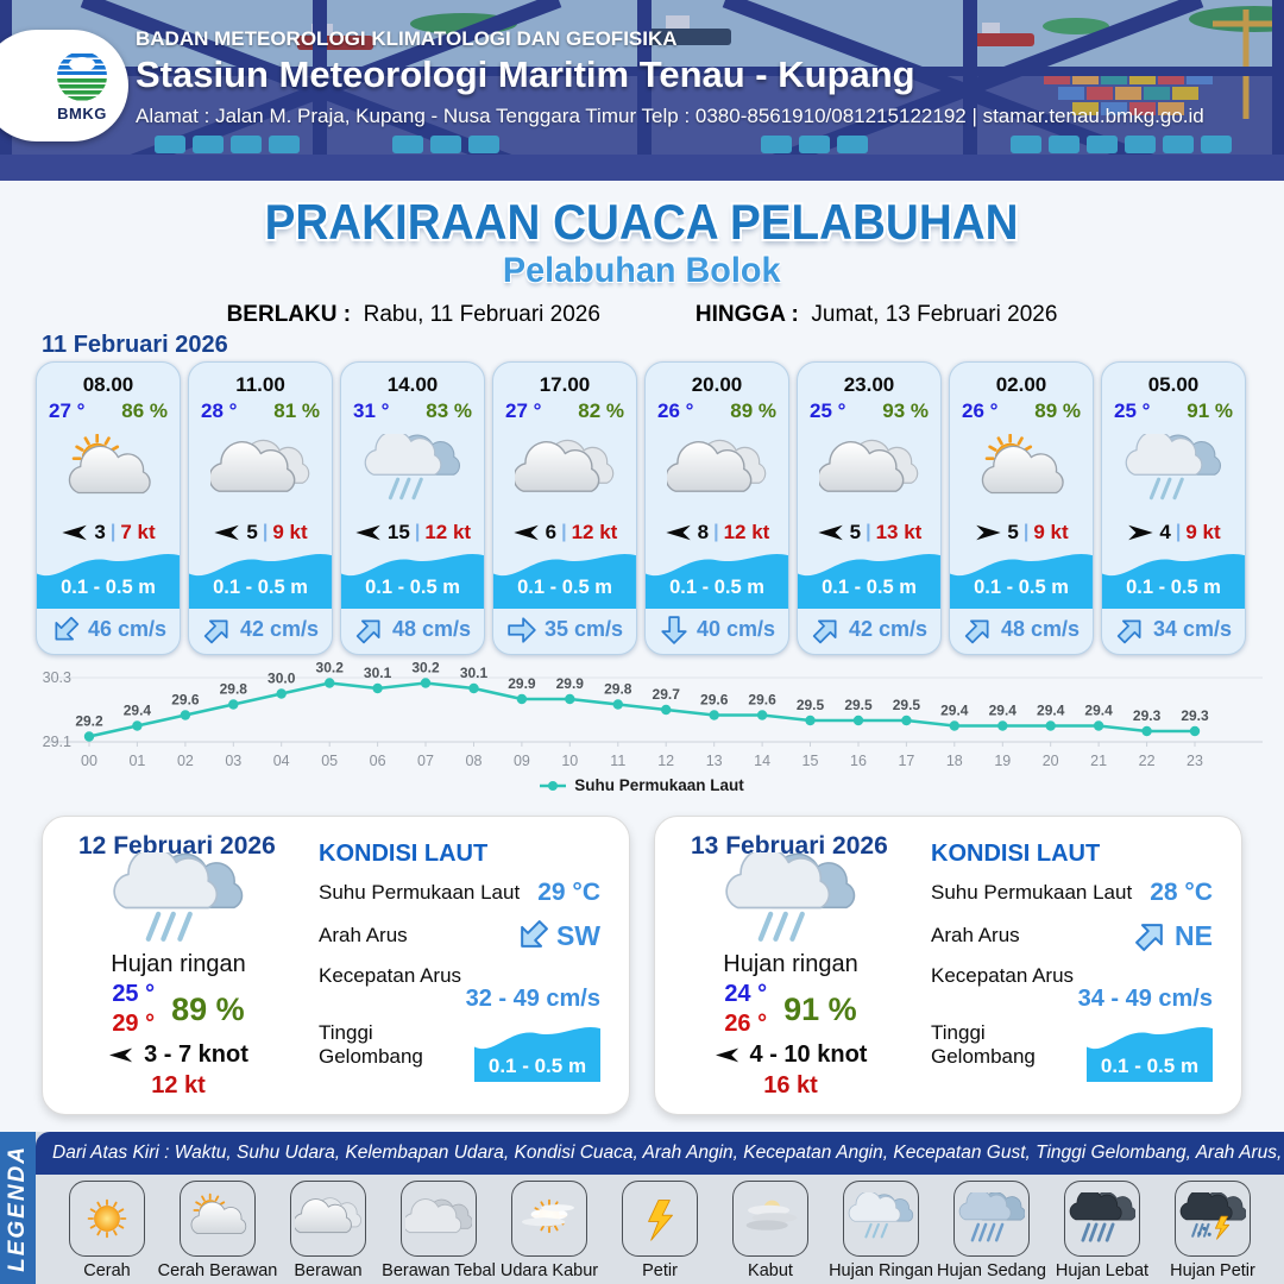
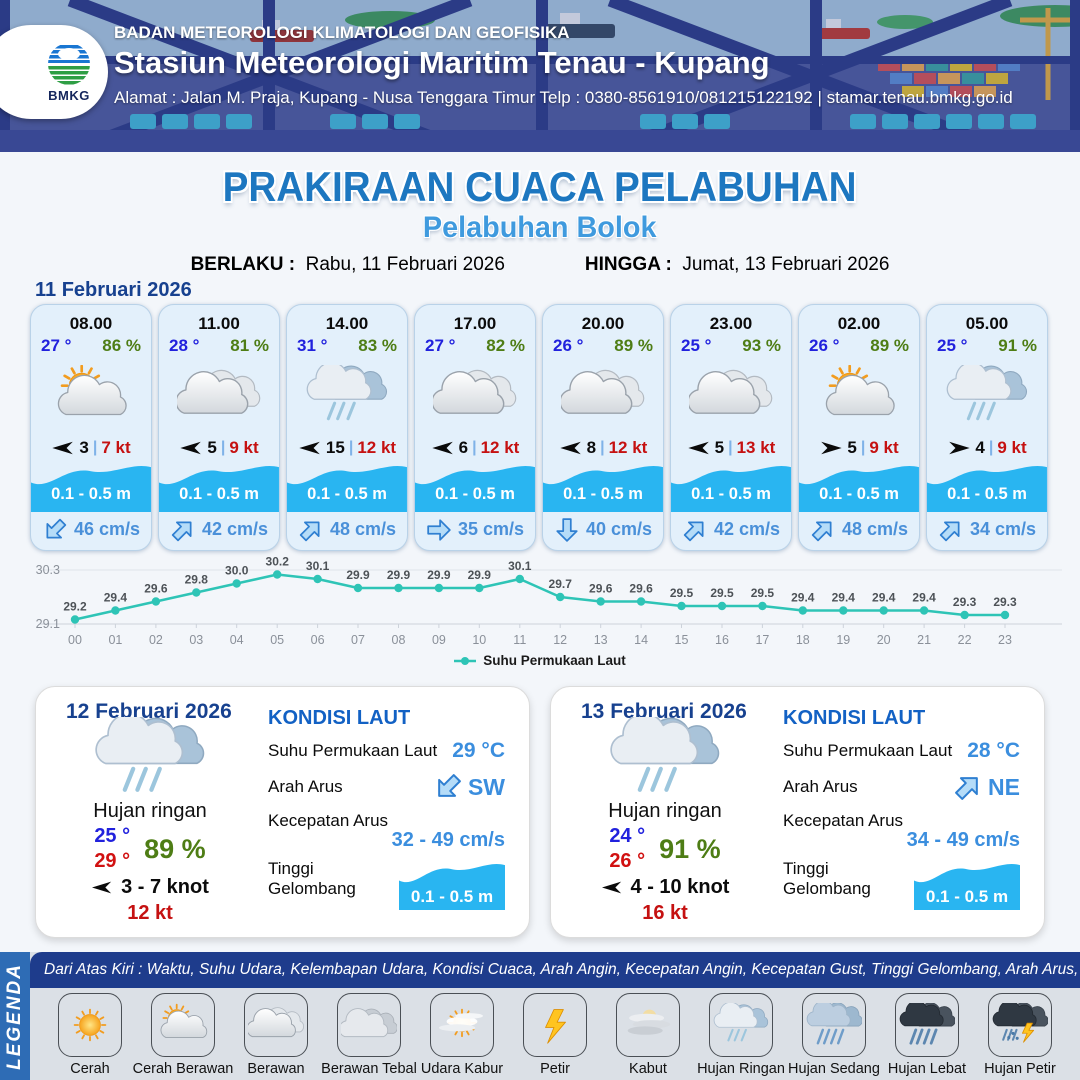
07: 30.2 -> 29.9
08: 30.1 -> 29.9
11: 29.8 -> 30.1
